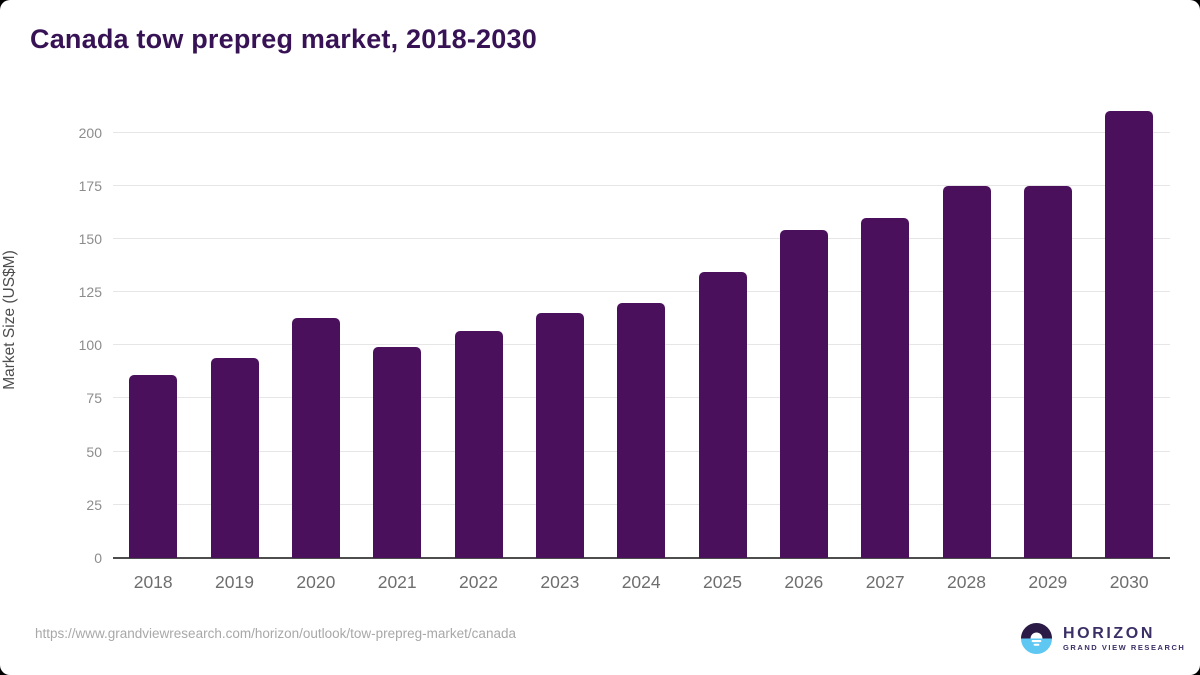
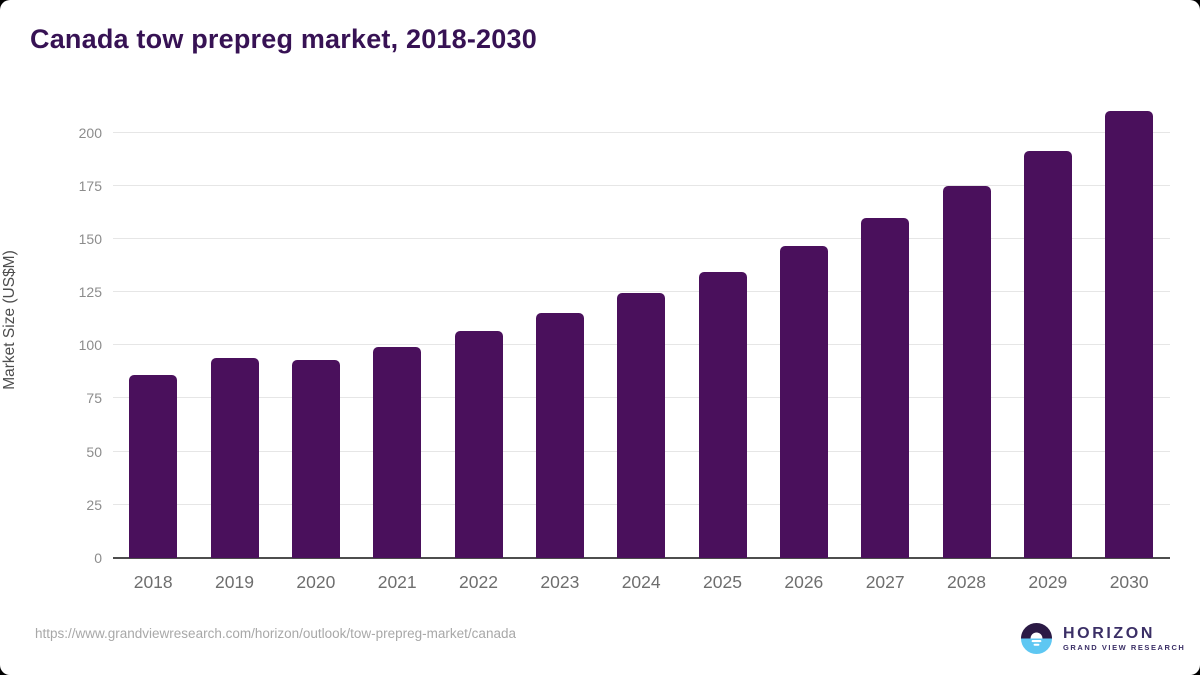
2020: 113 -> 93
2024: 120 -> 124
2026: 154 -> 146
2029: 175 -> 192
